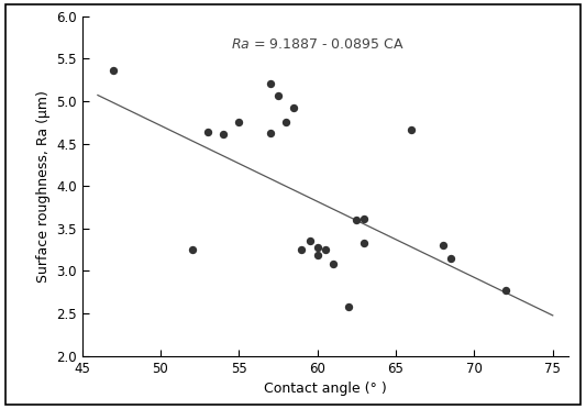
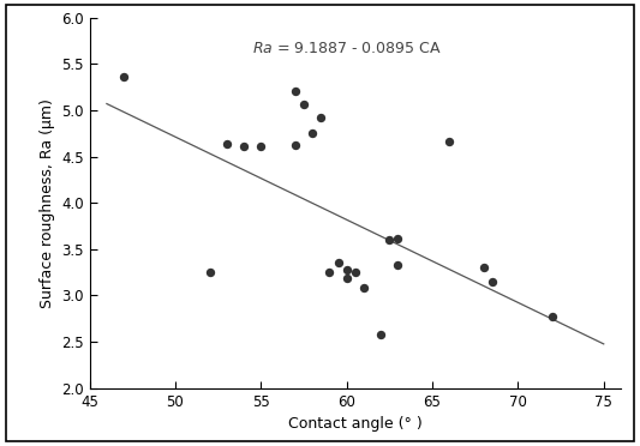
55: 4.76 -> 4.61
